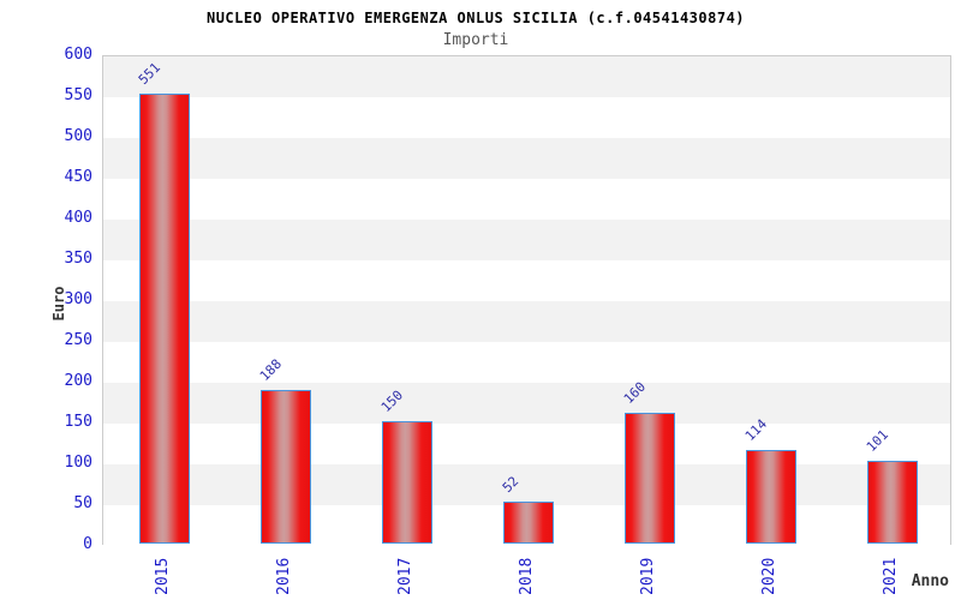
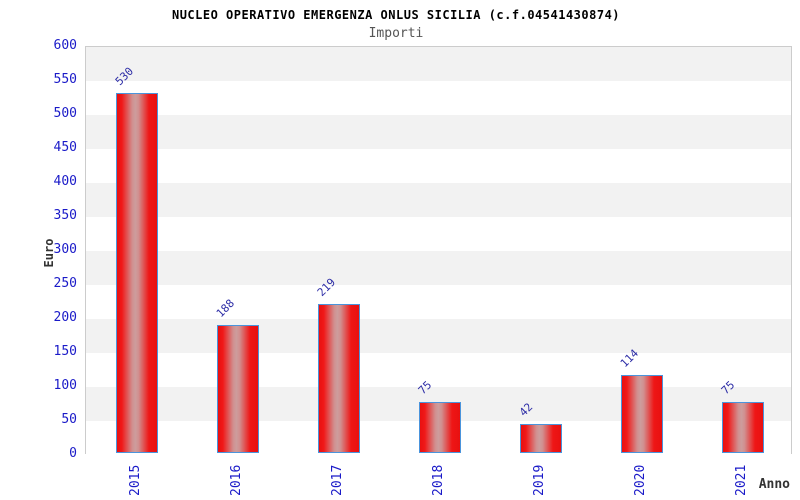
2015: 551 -> 530
2017: 150 -> 219
2018: 52 -> 75
2019: 160 -> 42
2021: 101 -> 75
